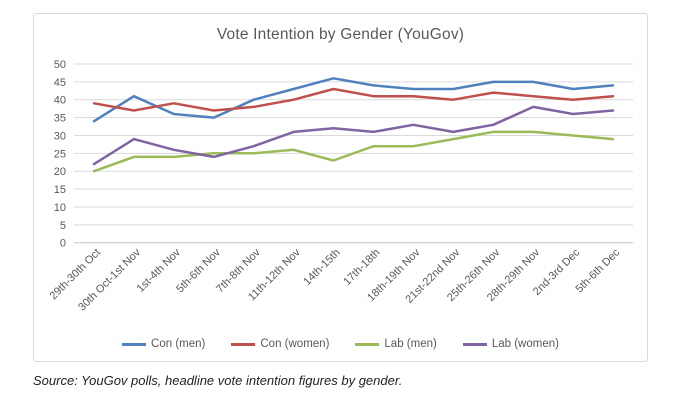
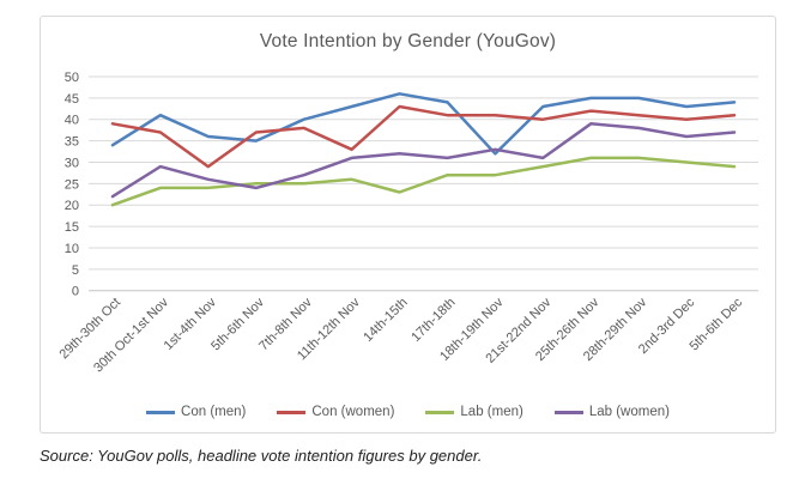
Con (women)/1st-4th Nov: 39 -> 29
Con (women)/11th-12th Nov: 40 -> 33
Con (men)/18th-19th Nov: 43 -> 32
Lab (women)/25th-26th Nov: 33 -> 39
